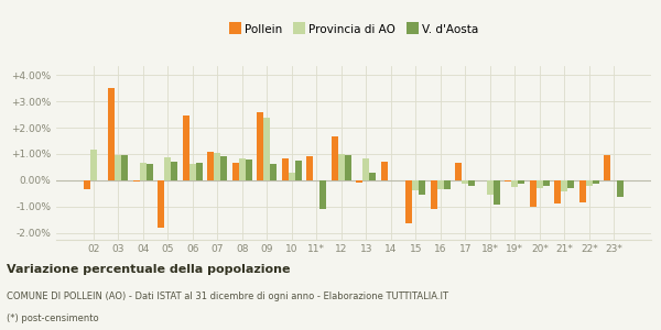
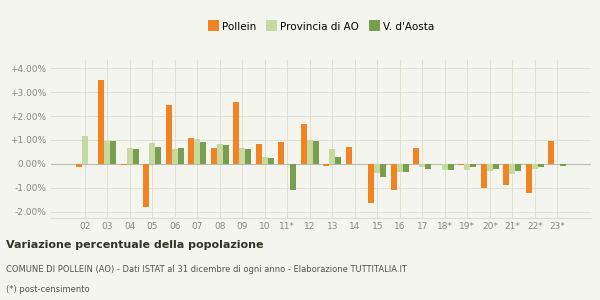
Pollein/02: -0.35% -> -0.13%
Provincia di AO/09: 2.40% -> 0.65%
V. d'Aosta/10: 0.75% -> 0.25%
Provincia di AO/13: 0.85% -> 0.60%
Provincia di AO/18*: -0.55% -> -0.28%
V. d'Aosta/18*: -0.95% -> -0.28%
Pollein/22*: -0.85% -> -1.22%
V. d'Aosta/23*: -0.65% -> -0.10%
